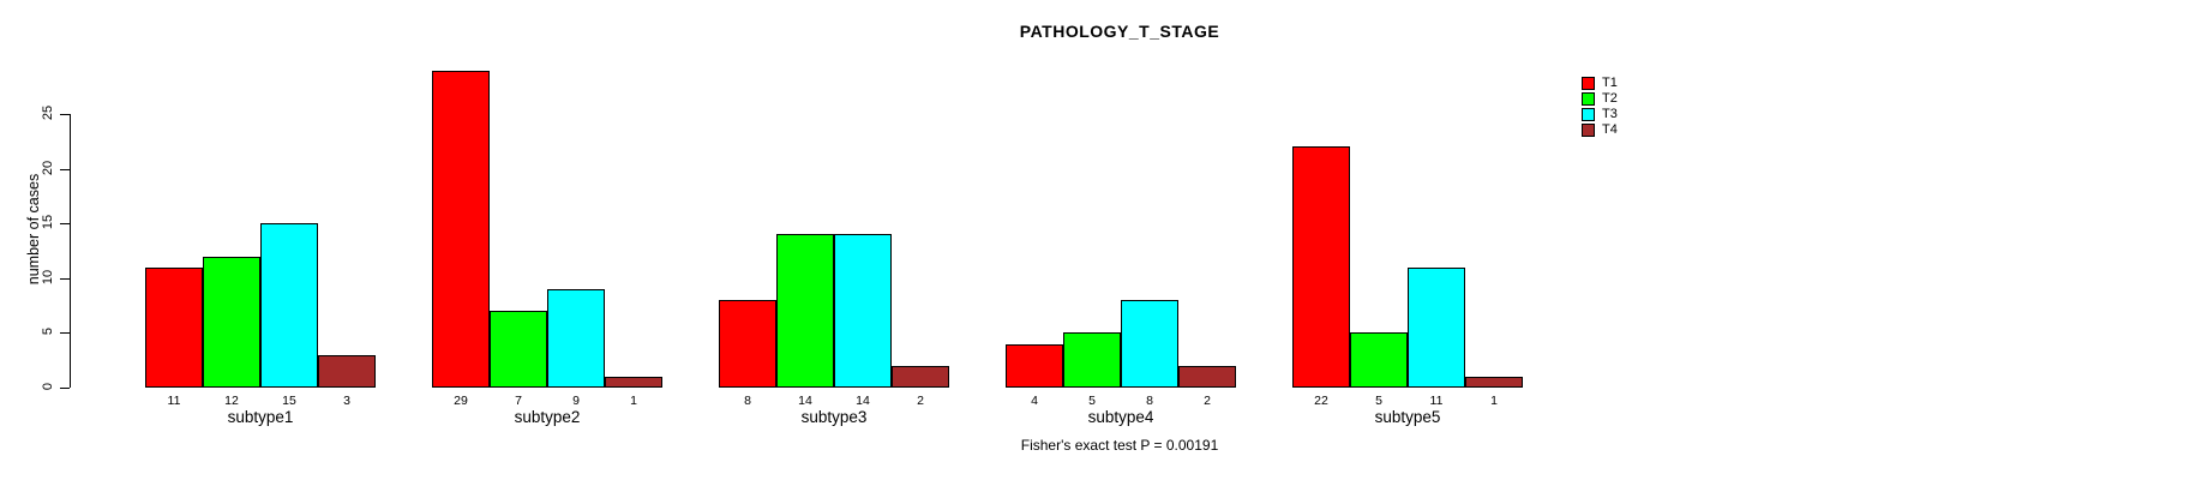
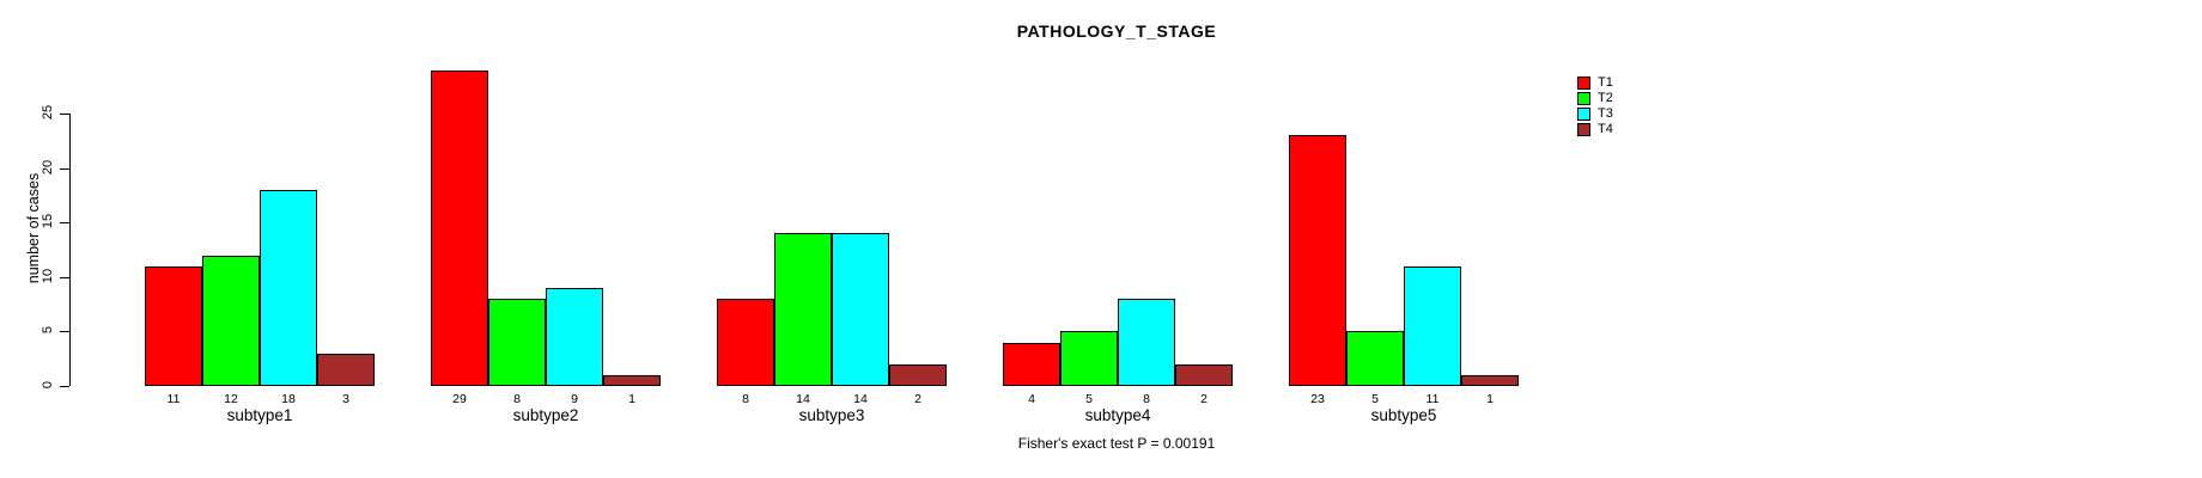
T3/subtype1: 15 -> 18
T2/subtype2: 7 -> 8
T1/subtype5: 22 -> 23
